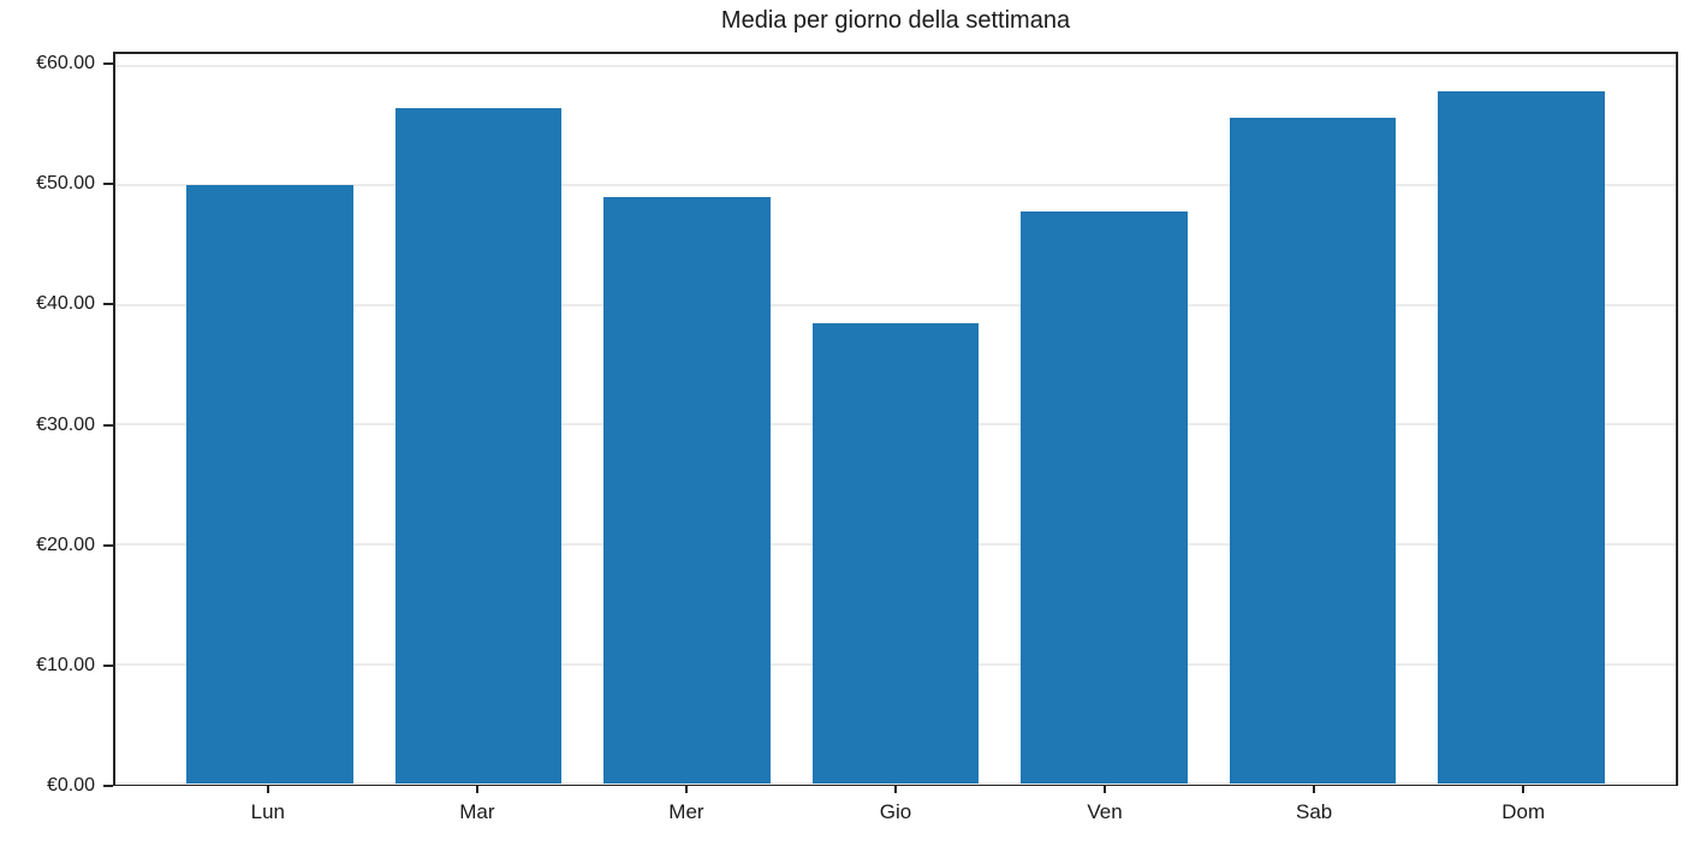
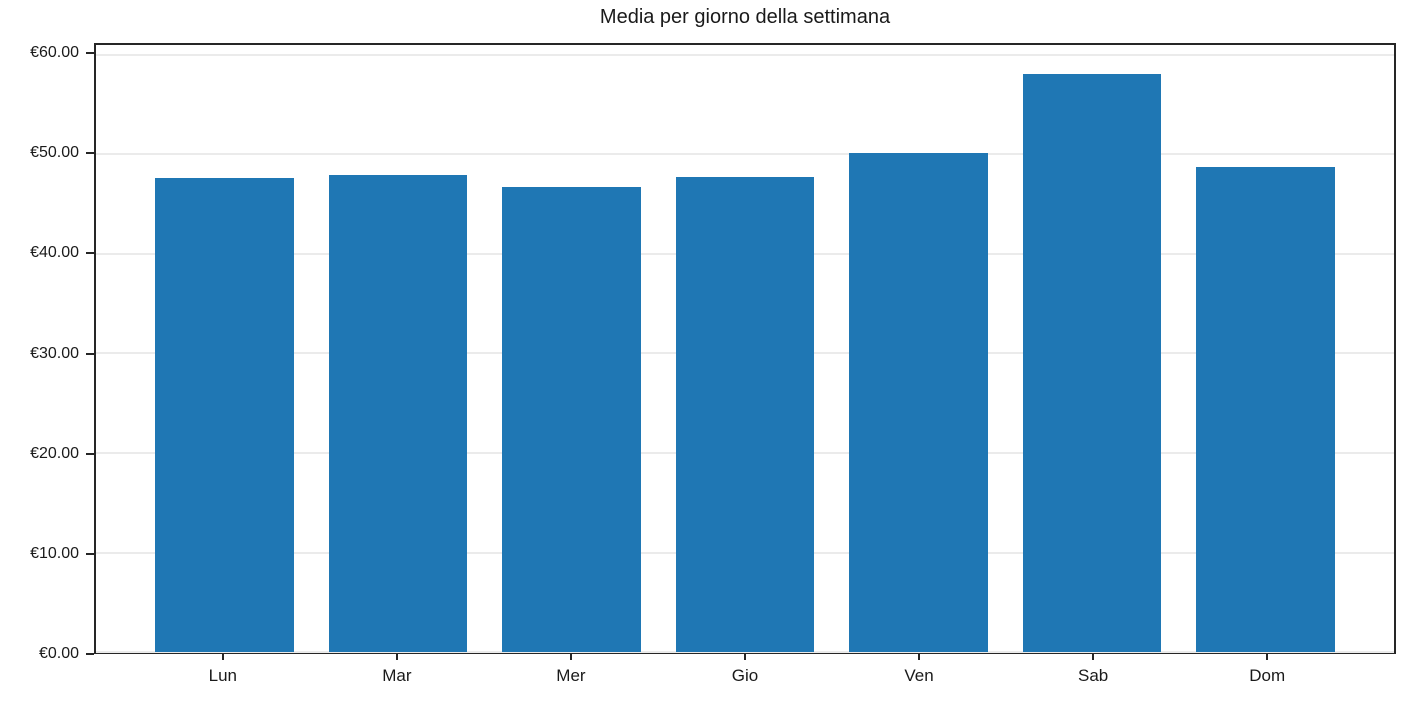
Lun: €50.0 -> €47.6
Mar: €56.5 -> €47.9
Mer: €49.0 -> €46.7
Gio: €38.5 -> €47.7
Ven: €47.8 -> €50.1
Sab: €55.7 -> €58.1
Dom: €57.9 -> €48.7
